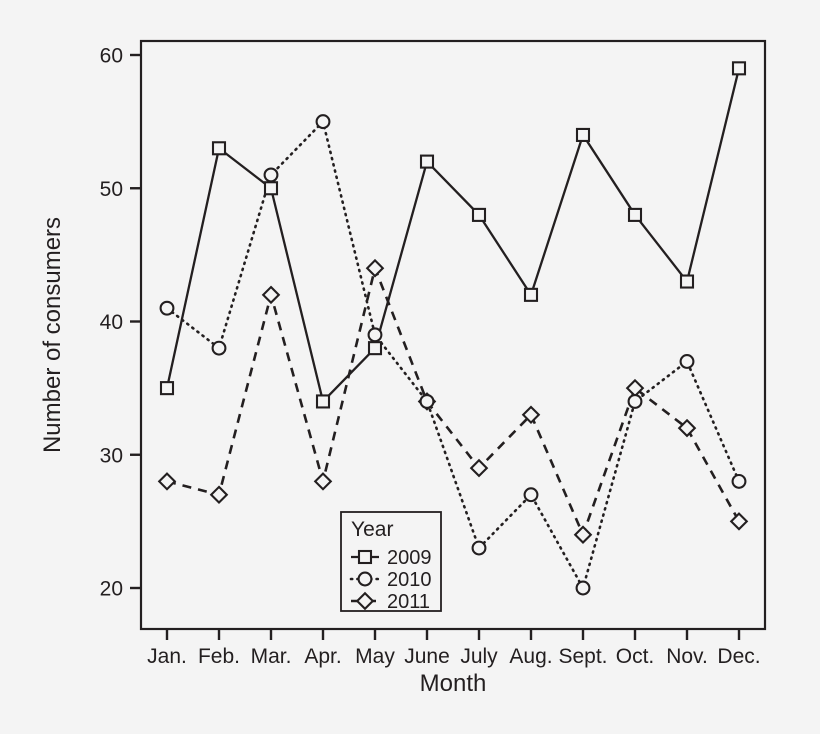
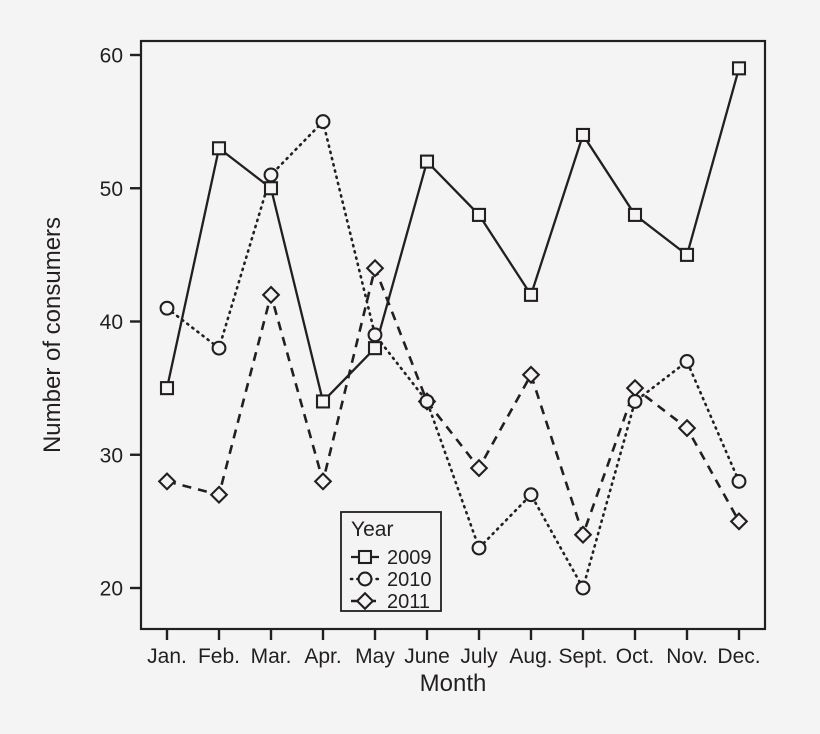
2011/Aug.: 33 -> 36
2009/Nov.: 43 -> 45
